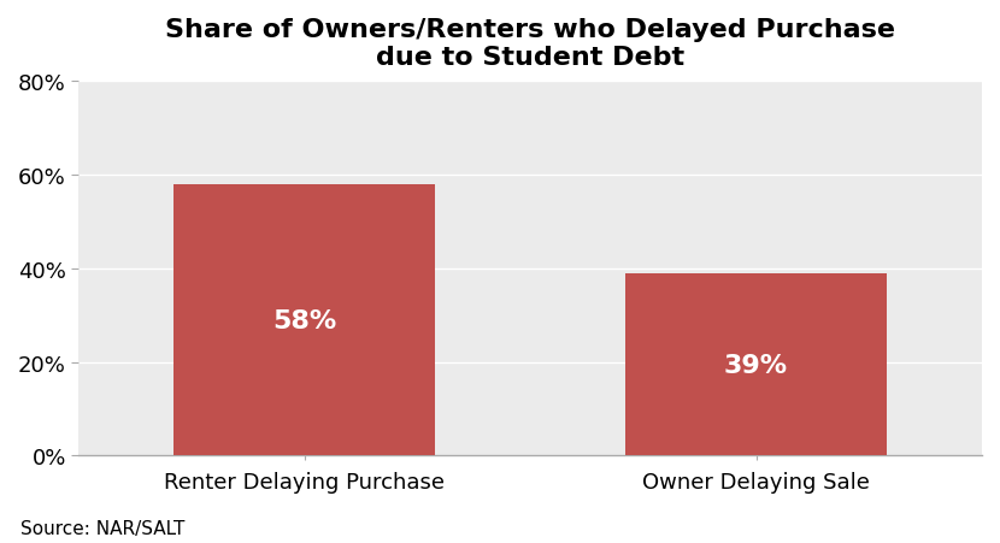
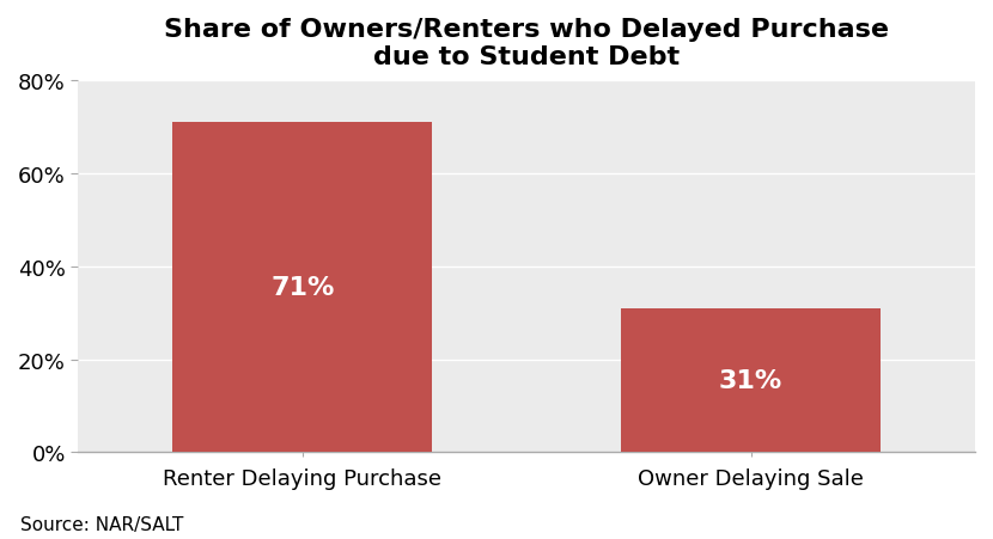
Renter Delaying Purchase: 58% -> 71%
Owner Delaying Sale: 39% -> 31%
